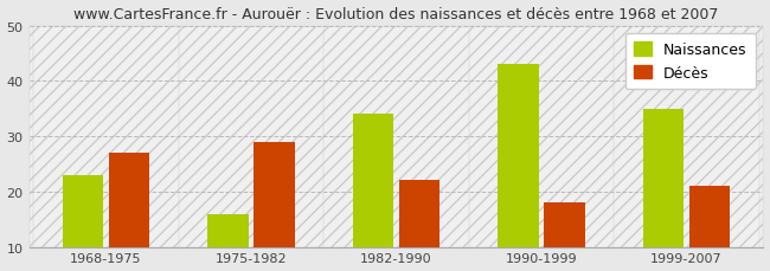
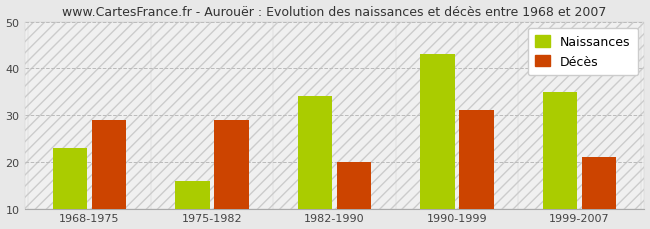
Décès/1968-1975: 27 -> 29
Décès/1982-1990: 22 -> 20
Décès/1990-1999: 18 -> 31
